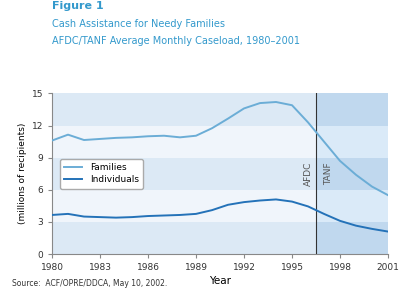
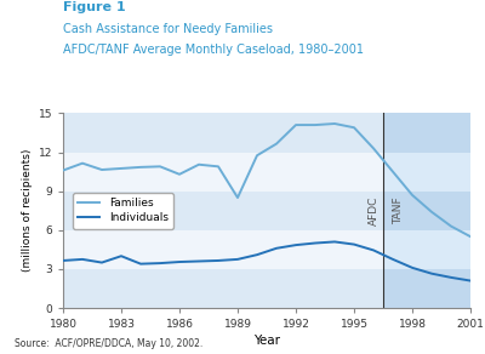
Individuals/1983: 3.5 -> 4.0
Families/1986: 11.0 -> 10.3
Families/1989: 11.1 -> 8.5
Families/1992: 13.6 -> 14.1
